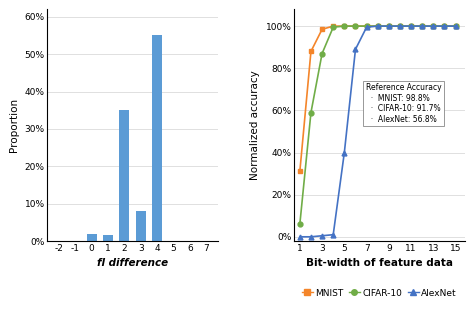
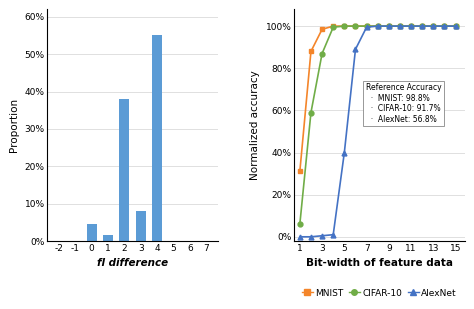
0: 2.0% -> 4.5%
2: 35.0% -> 38.0%
